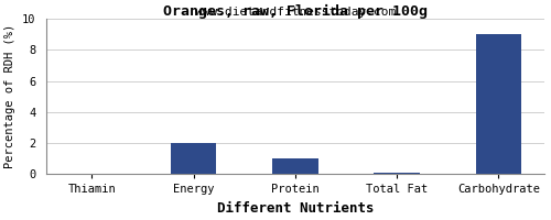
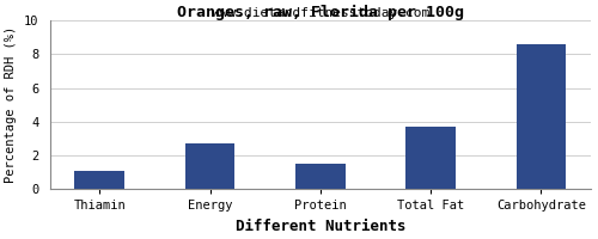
Thiamin: 0.1 -> 1.1
Energy: 2.0 -> 2.7
Protein: 1.0 -> 1.5
Total Fat: 0.1 -> 3.7
Carbohydrate: 9.0 -> 8.6
